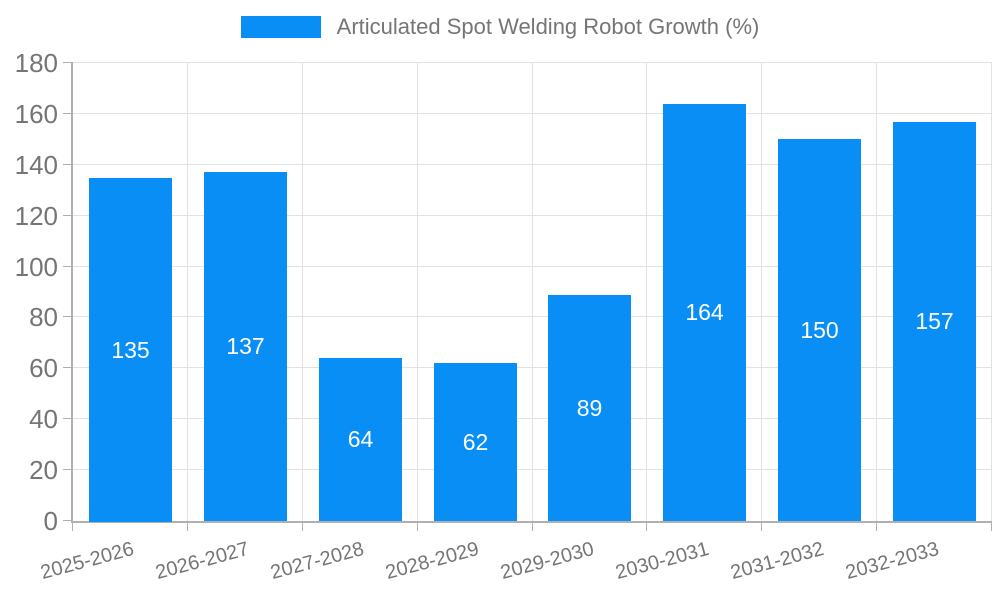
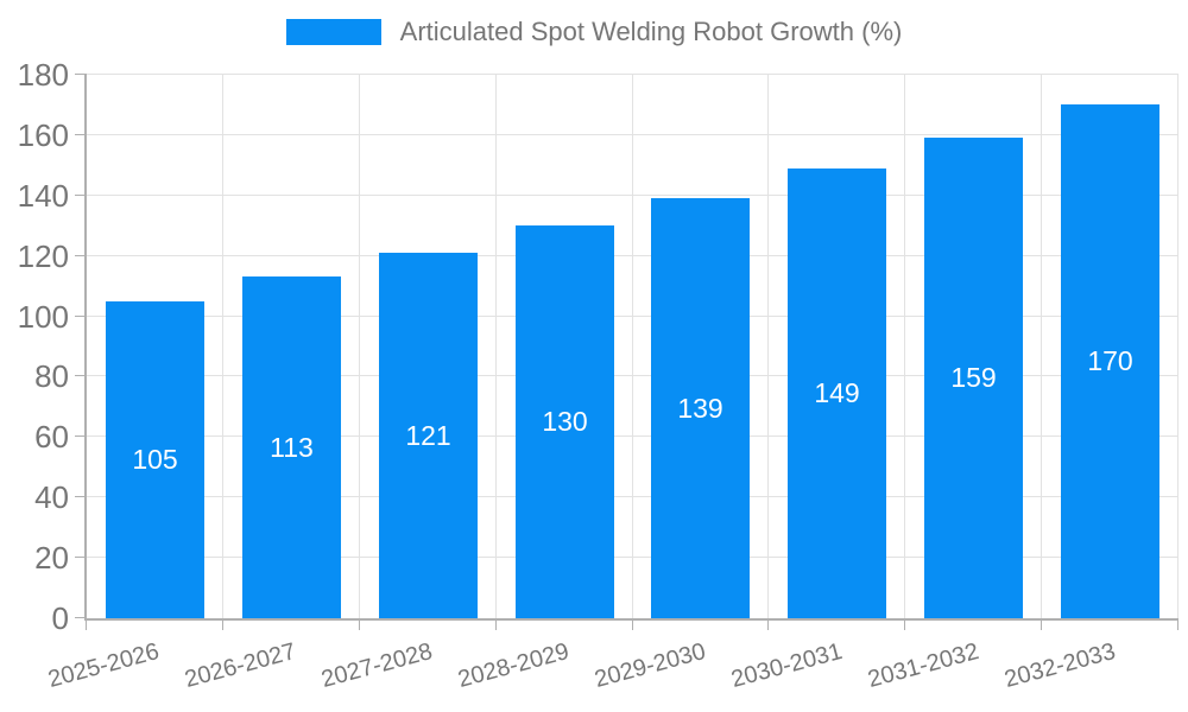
2025-2026: 135 -> 105
2026-2027: 137 -> 113
2027-2028: 64 -> 121
2028-2029: 62 -> 130
2029-2030: 89 -> 139
2030-2031: 164 -> 149
2031-2032: 150 -> 159
2032-2033: 157 -> 170
